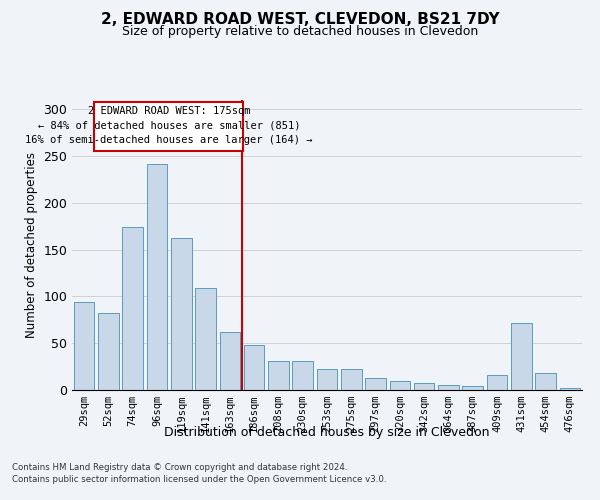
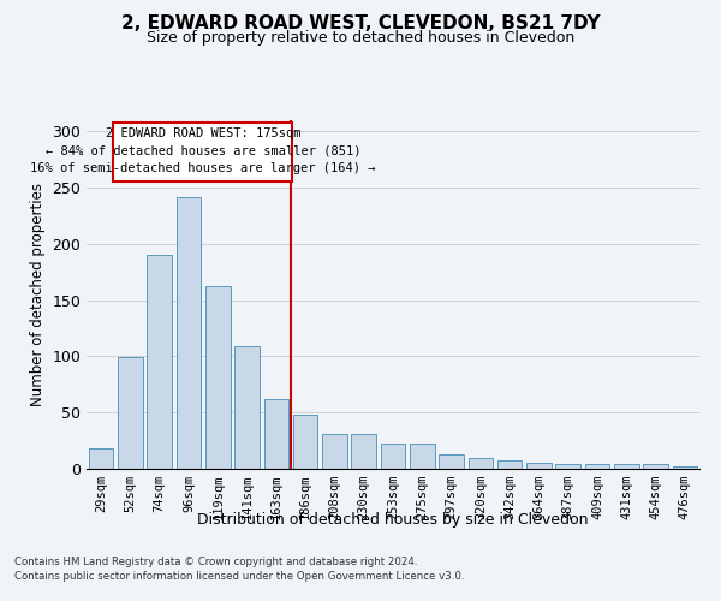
29sqm: 94 -> 18
52sqm: 82 -> 99
74sqm: 174 -> 190
409sqm: 16 -> 4
431sqm: 72 -> 4
454sqm: 18 -> 4
